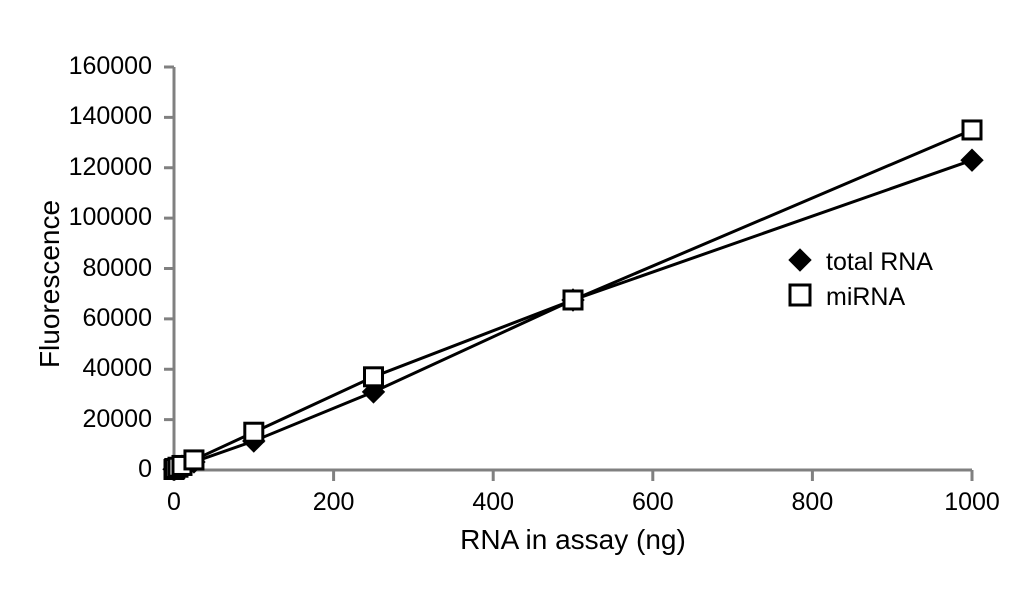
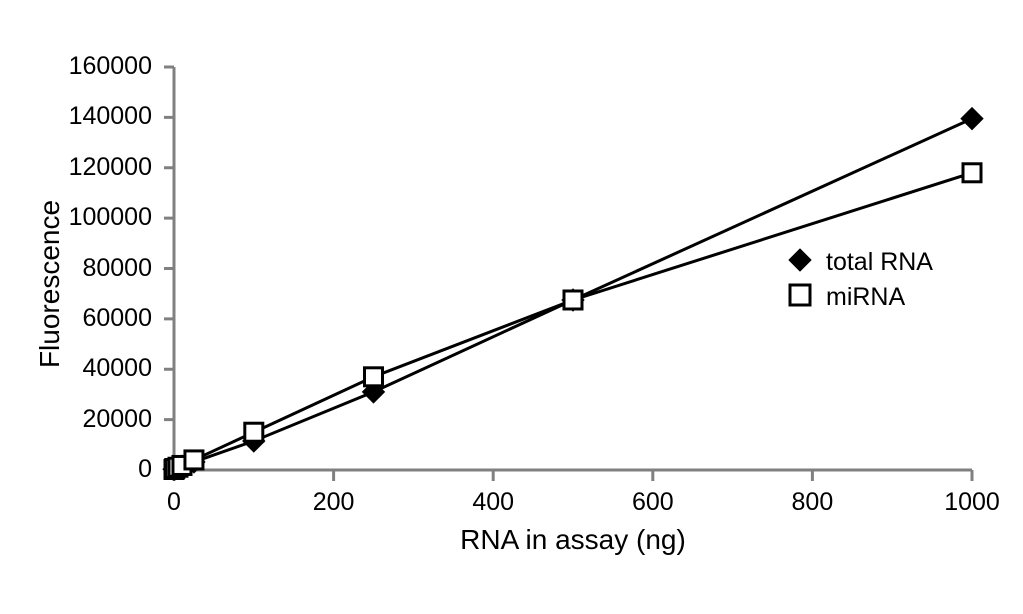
total RNA/1000: 123000 -> 140000
miRNA/1000: 135000 -> 118000
